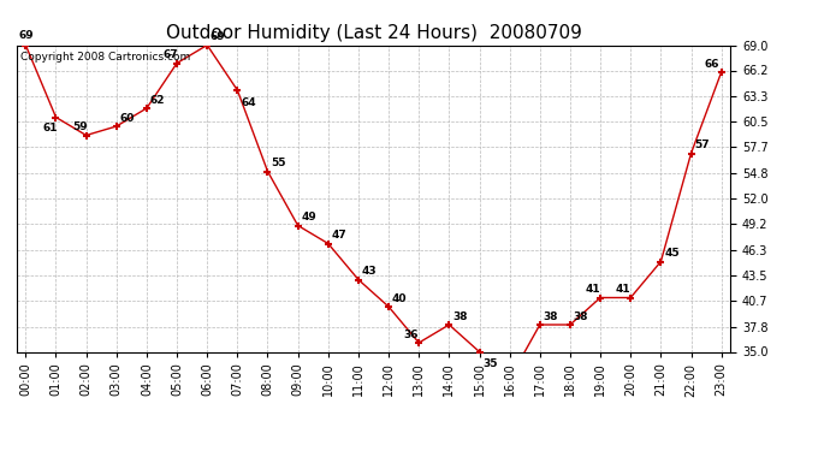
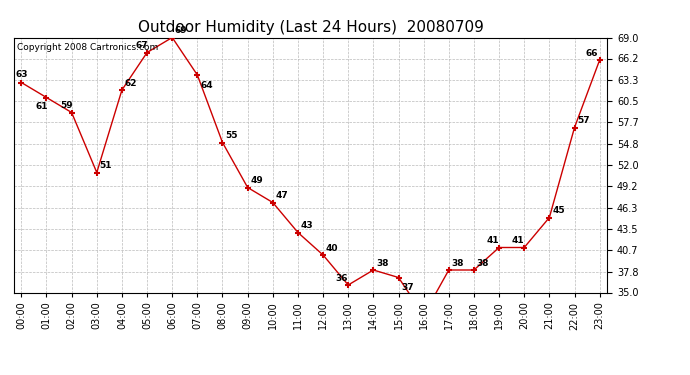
00:00: 69 -> 63
03:00: 60 -> 51
15:00: 35 -> 37
